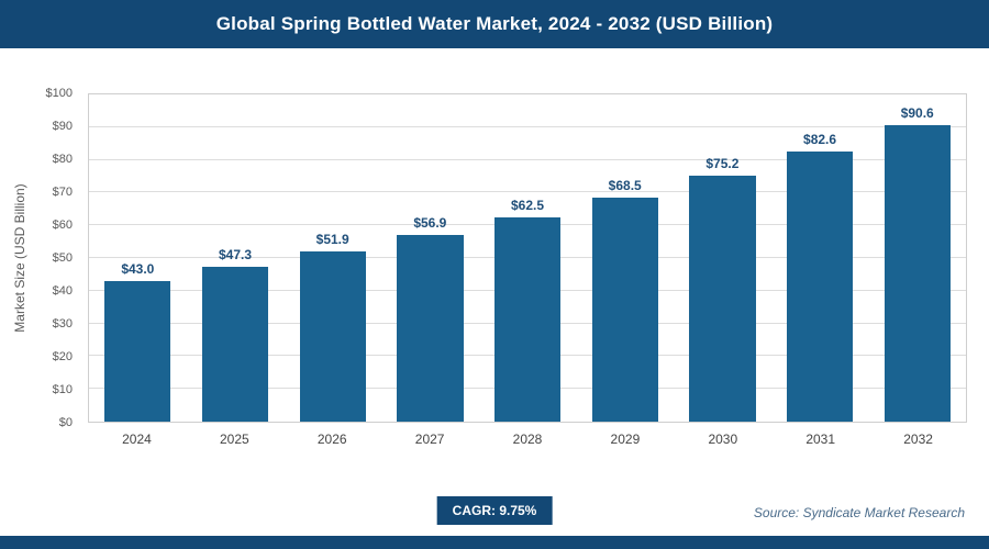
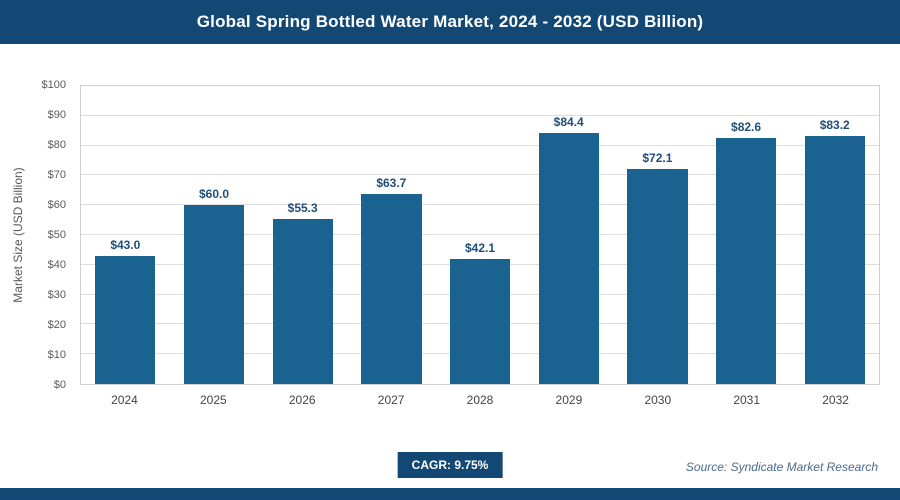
2025: $47.3 -> $60.0
2026: $51.9 -> $55.3
2027: $56.9 -> $63.7
2028: $62.5 -> $42.1
2029: $68.5 -> $84.4
2030: $75.2 -> $72.1
2032: $90.6 -> $83.2
